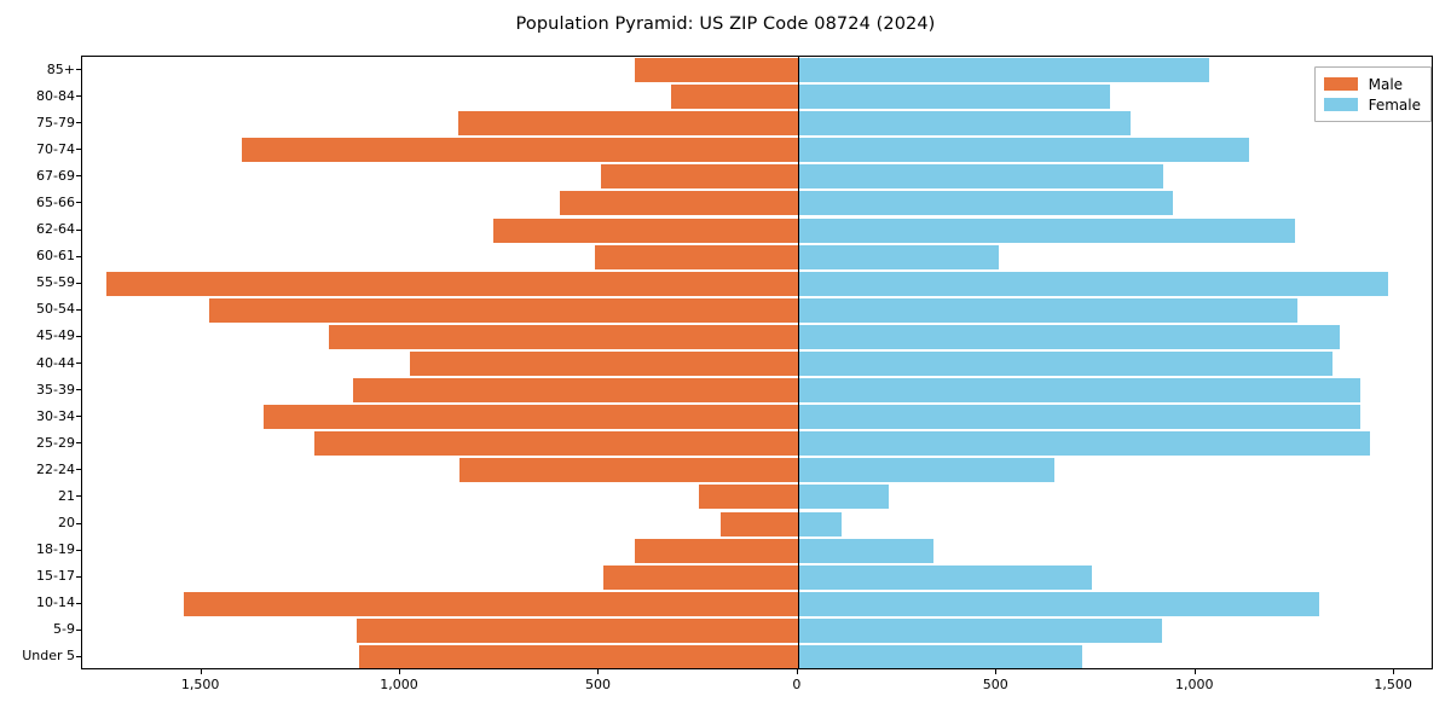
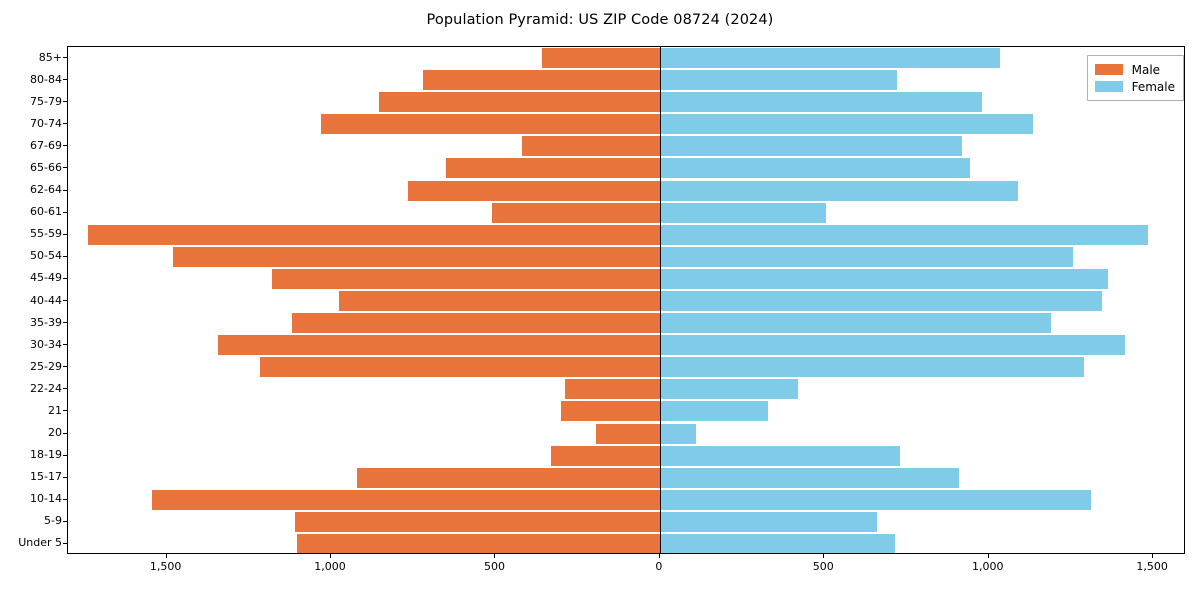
Male/85+: 410 -> 360
Male/80-84: 320 -> 720
Female/80-84: 780 -> 720
Female/75-79: 840 -> 980
Male/70-74: 1400 -> 1030
Male/67-69: 500 -> 420
Male/65-66: 600 -> 650
Female/62-64: 1250 -> 1090
Female/35-39: 1410 -> 1190
Female/25-29: 1440 -> 1290
Male/22-24: 850 -> 290
Female/22-24: 640 -> 420
Male/21: 250 -> 300
Female/21: 230 -> 330
Male/18-19: 410 -> 330
Female/18-19: 340 -> 730
Male/15-17: 490 -> 920
Female/15-17: 740 -> 910
Female/5-9: 920 -> 660
